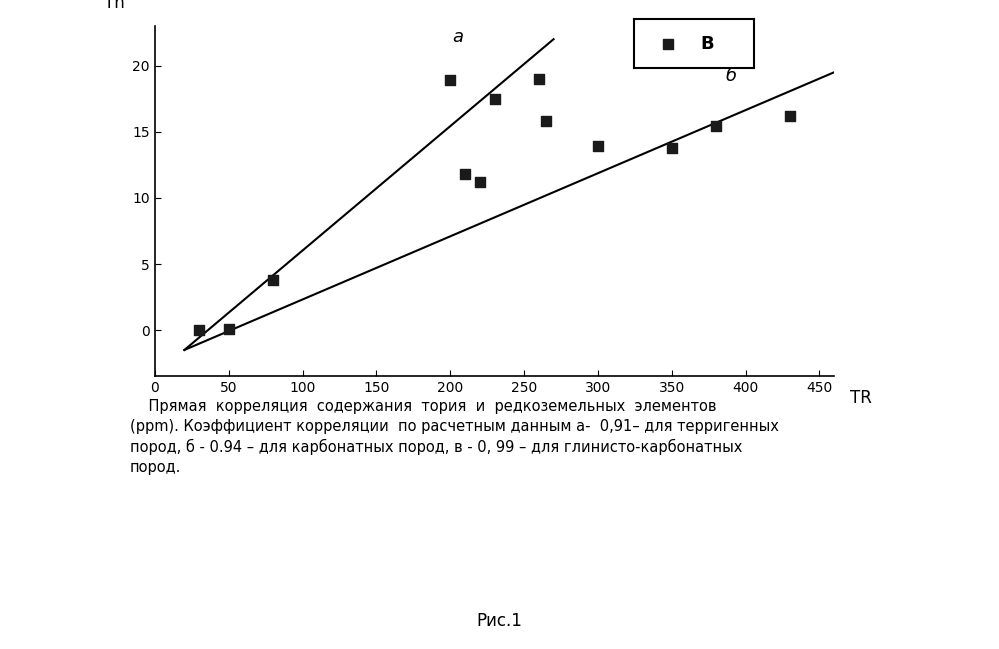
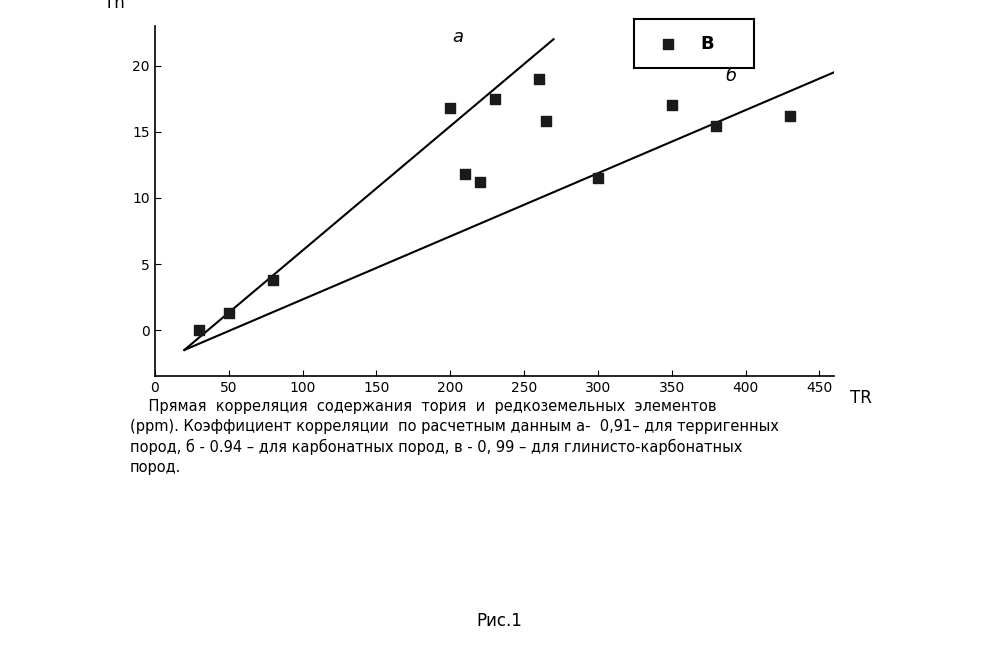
50: 0.1 -> 1.3
200: 18.9 -> 16.8
300: 13.9 -> 11.5
350: 13.8 -> 17.0
